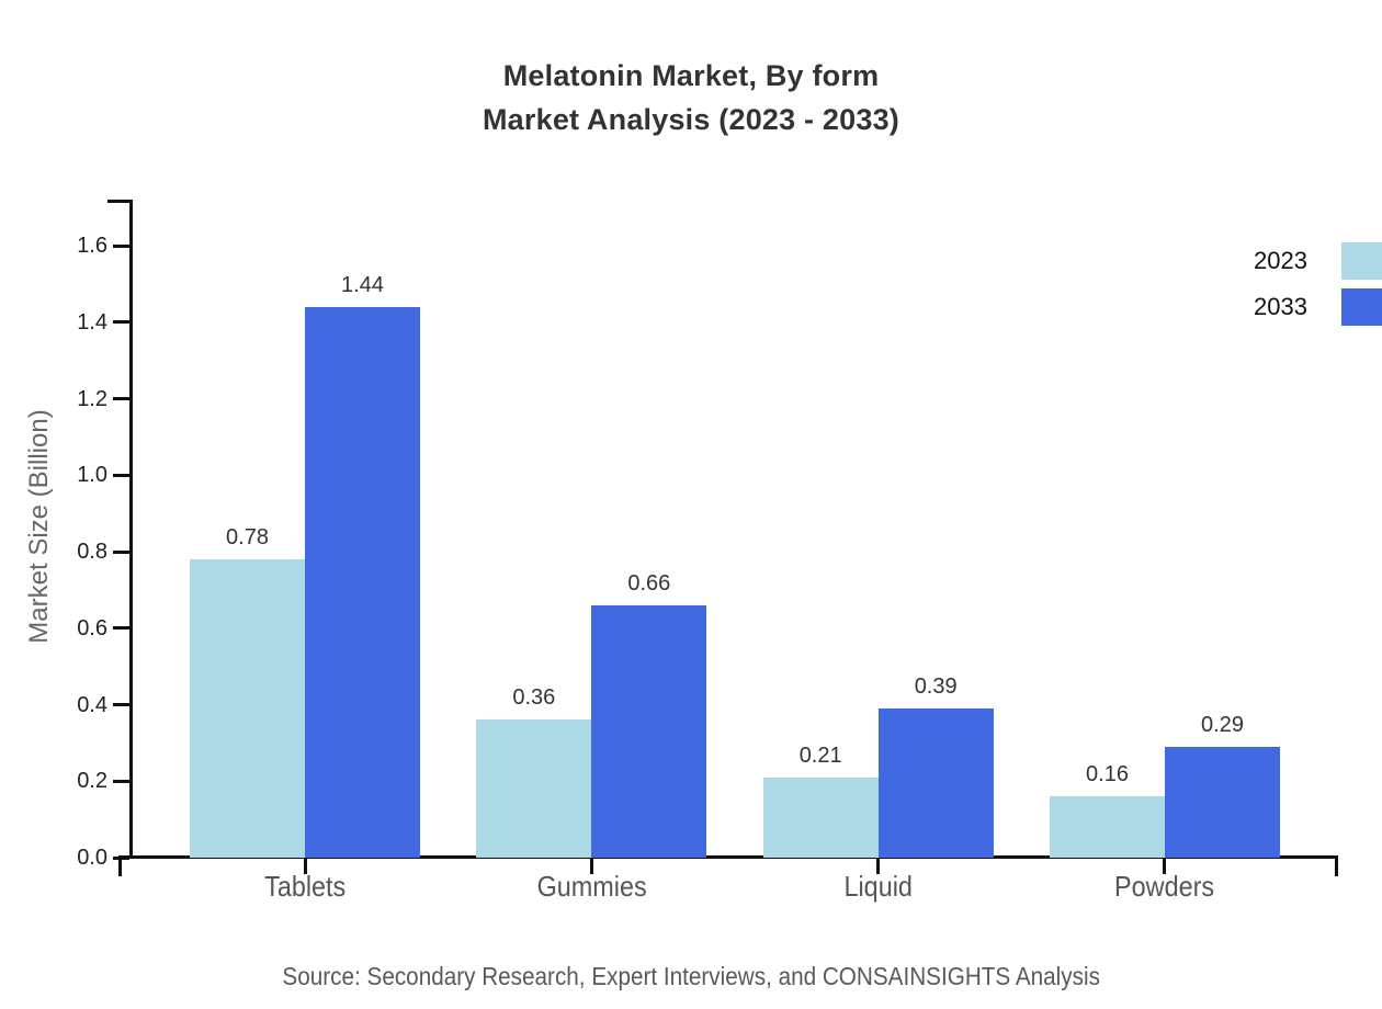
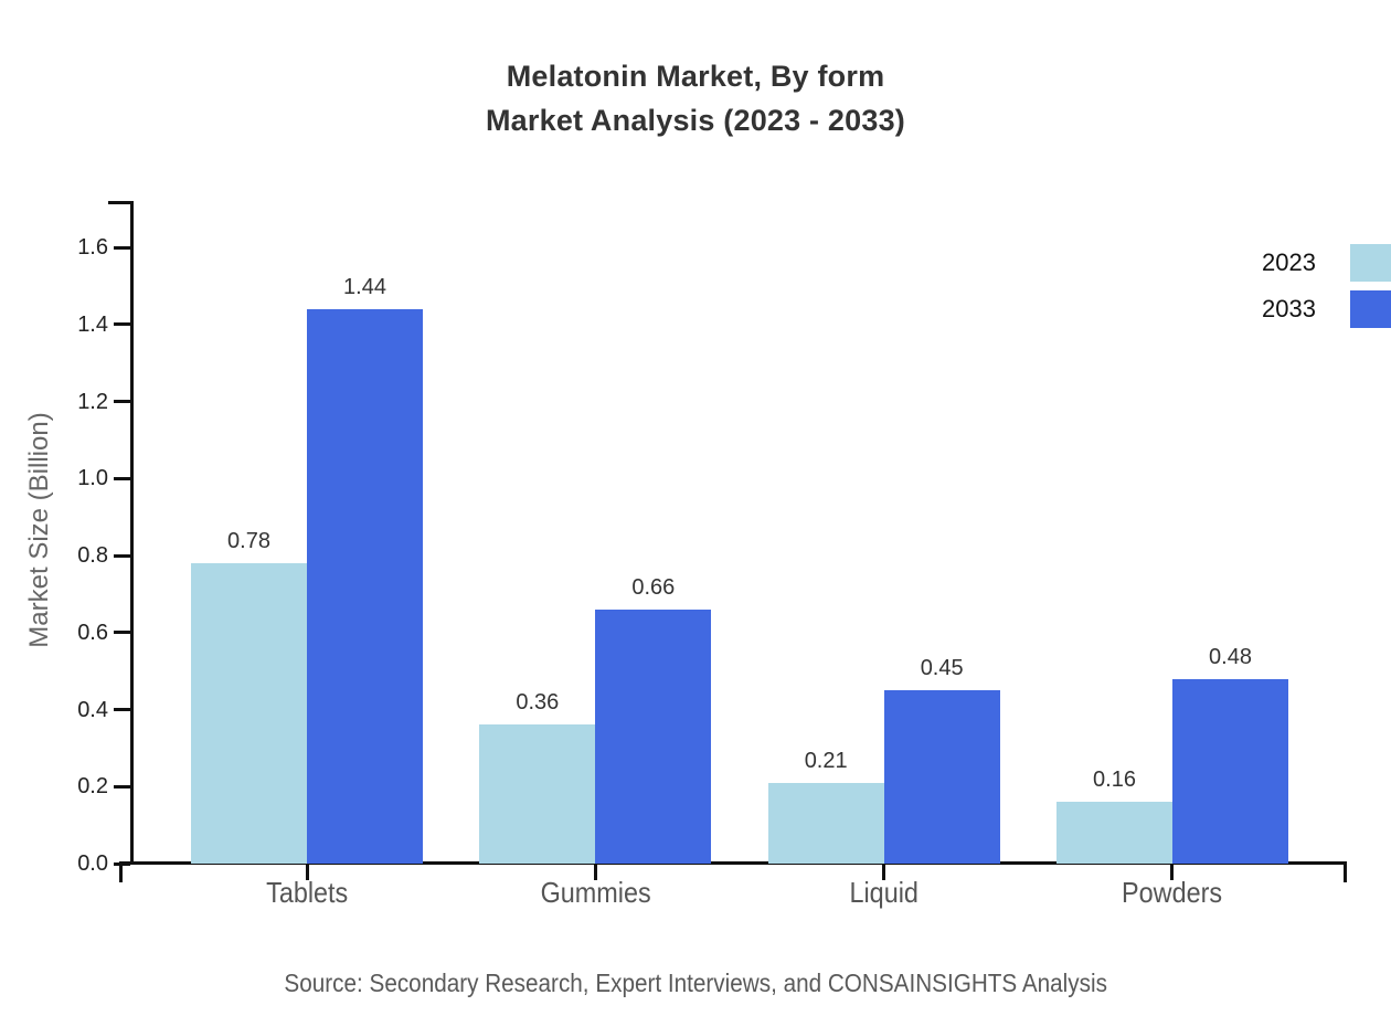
2033/Liquid: 0.39 -> 0.45
2033/Powders: 0.29 -> 0.48
